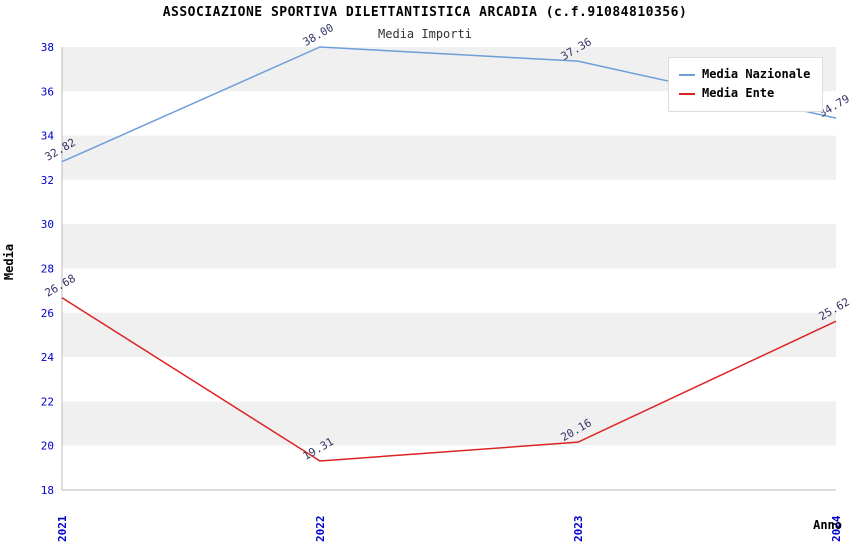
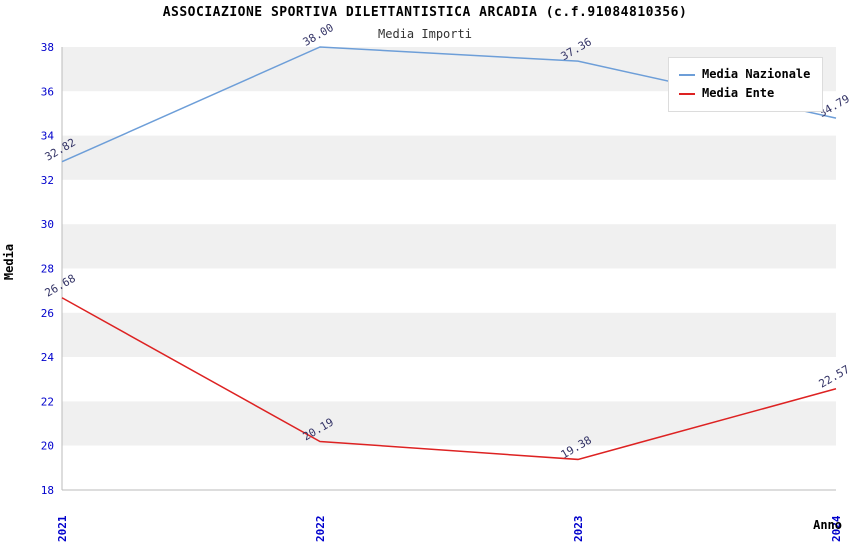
Media Ente/2022: 19.31 -> 20.19
Media Ente/2023: 20.16 -> 19.38
Media Ente/2024: 25.62 -> 22.57
